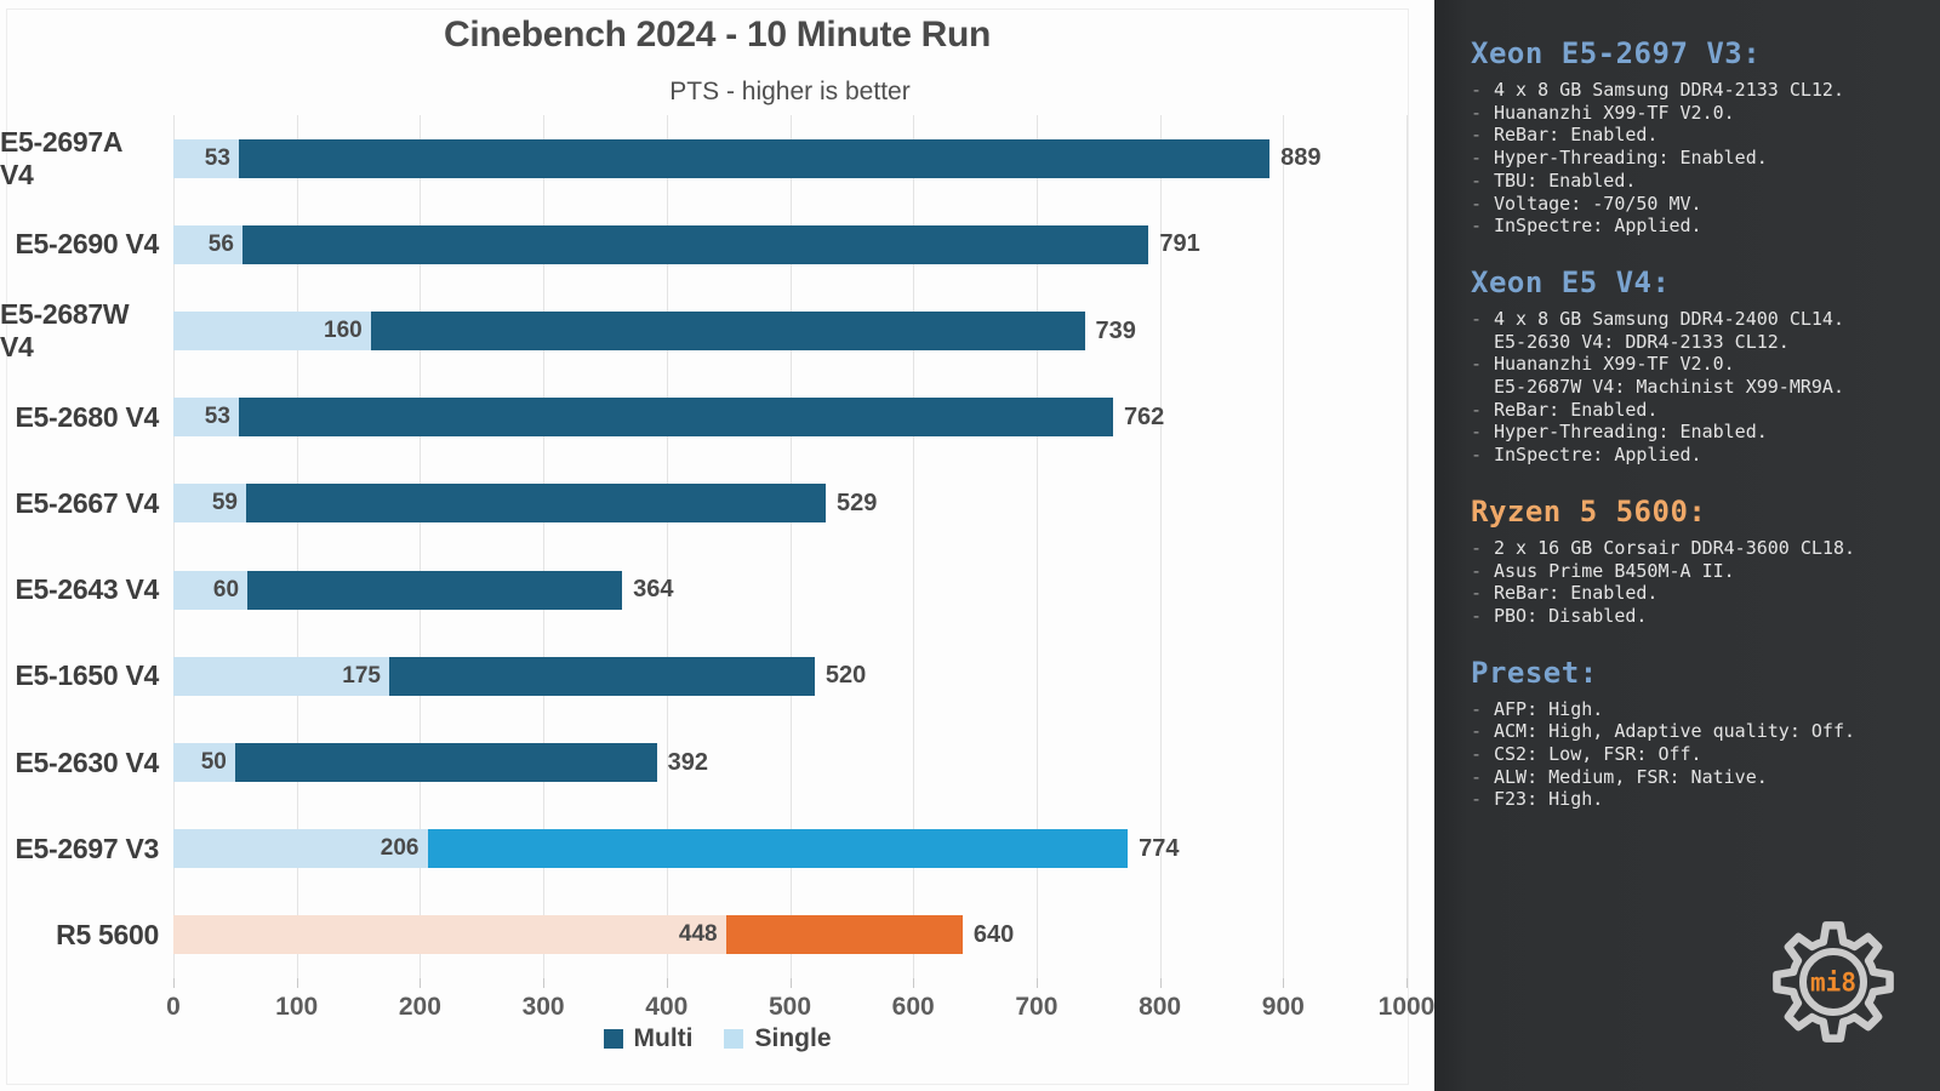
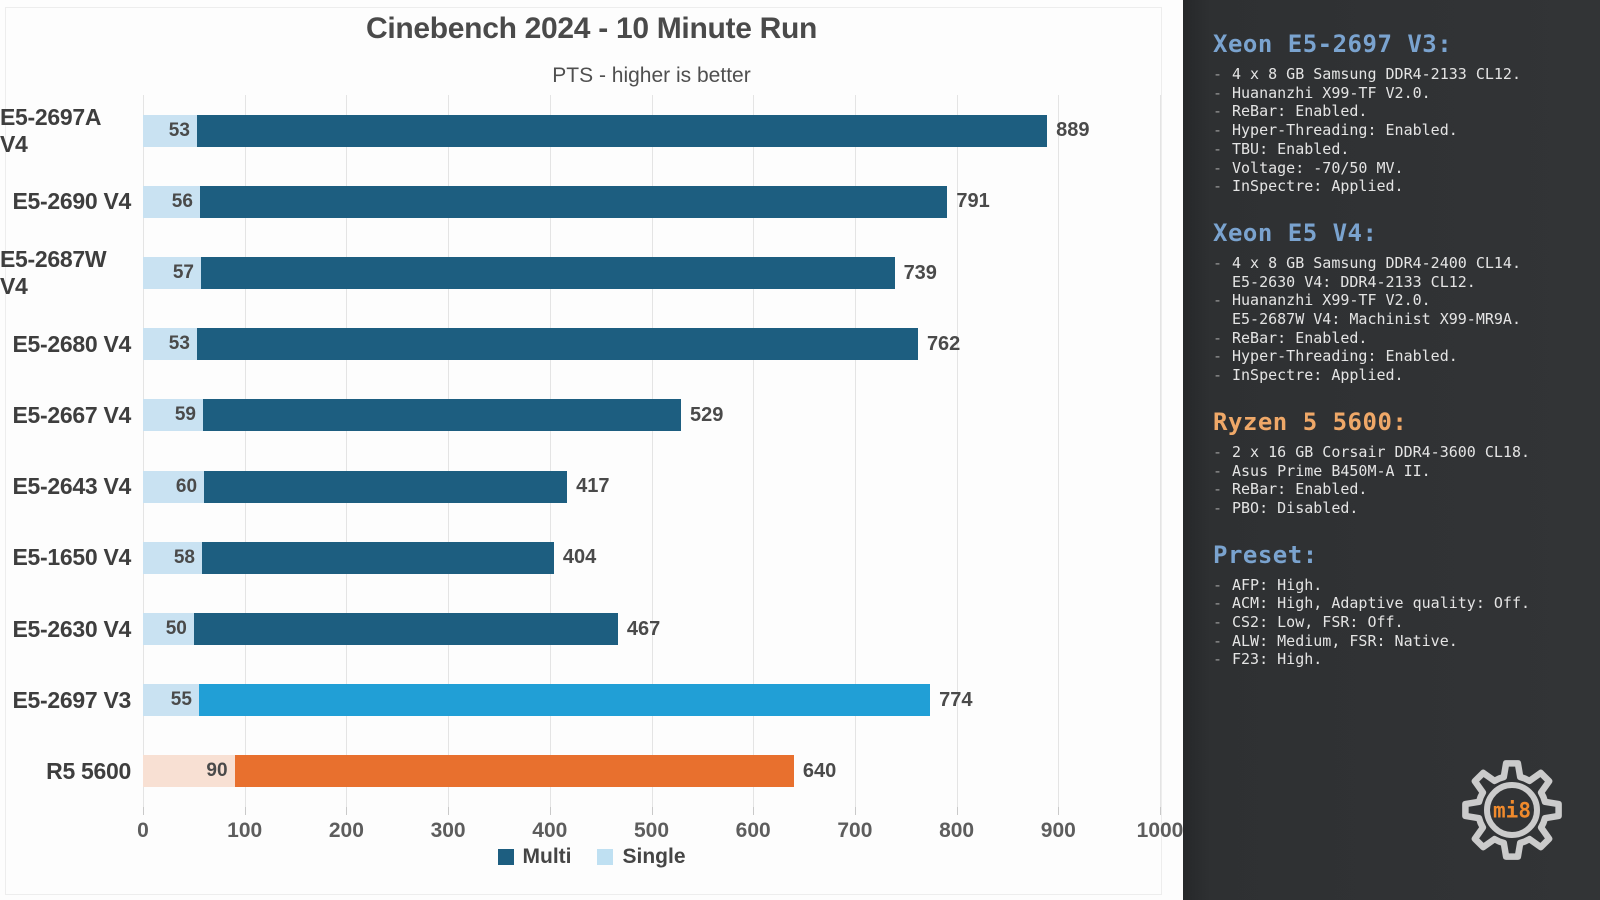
Single/E5-2687W V4: 160 -> 57
Multi/E5-2643 V4: 364 -> 417
Multi/E5-1650 V4: 520 -> 404
Single/E5-1650 V4: 175 -> 58
Multi/E5-2630 V4: 392 -> 467
Single/E5-2697 V3: 206 -> 55
Single/R5 5600: 448 -> 90
